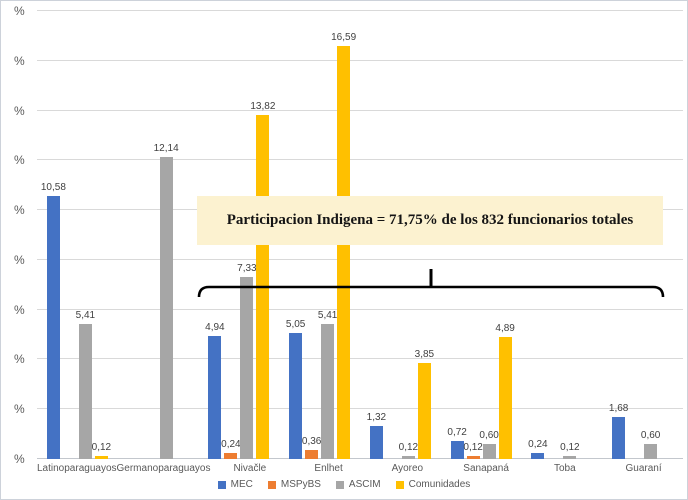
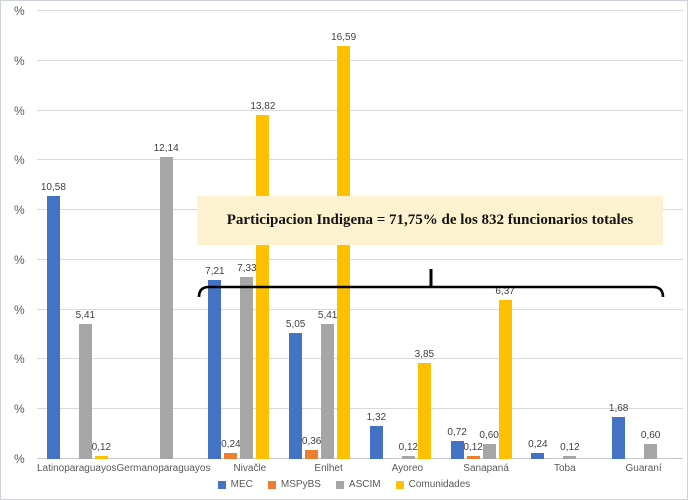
MEC/Nivačle: 4,94 -> 7,21
Comunidades/Sanapaná: 4,89 -> 6,37
